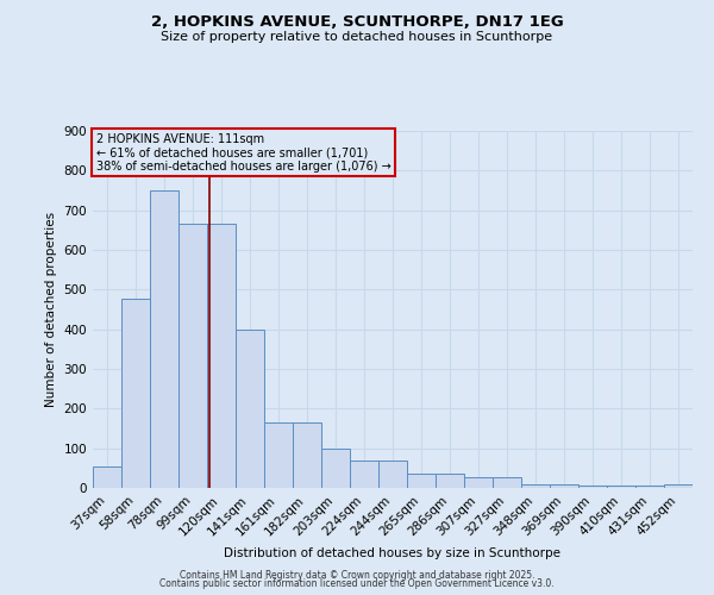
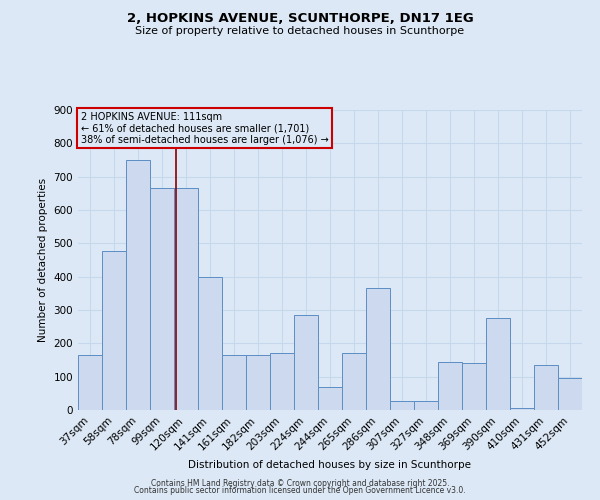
37sqm: 55 -> 165
203sqm: 100 -> 170
224sqm: 70 -> 285
265sqm: 35 -> 170
286sqm: 35 -> 365
348sqm: 10 -> 145
369sqm: 10 -> 140
390sqm: 7 -> 275
431sqm: 7 -> 135
452sqm: 10 -> 95
